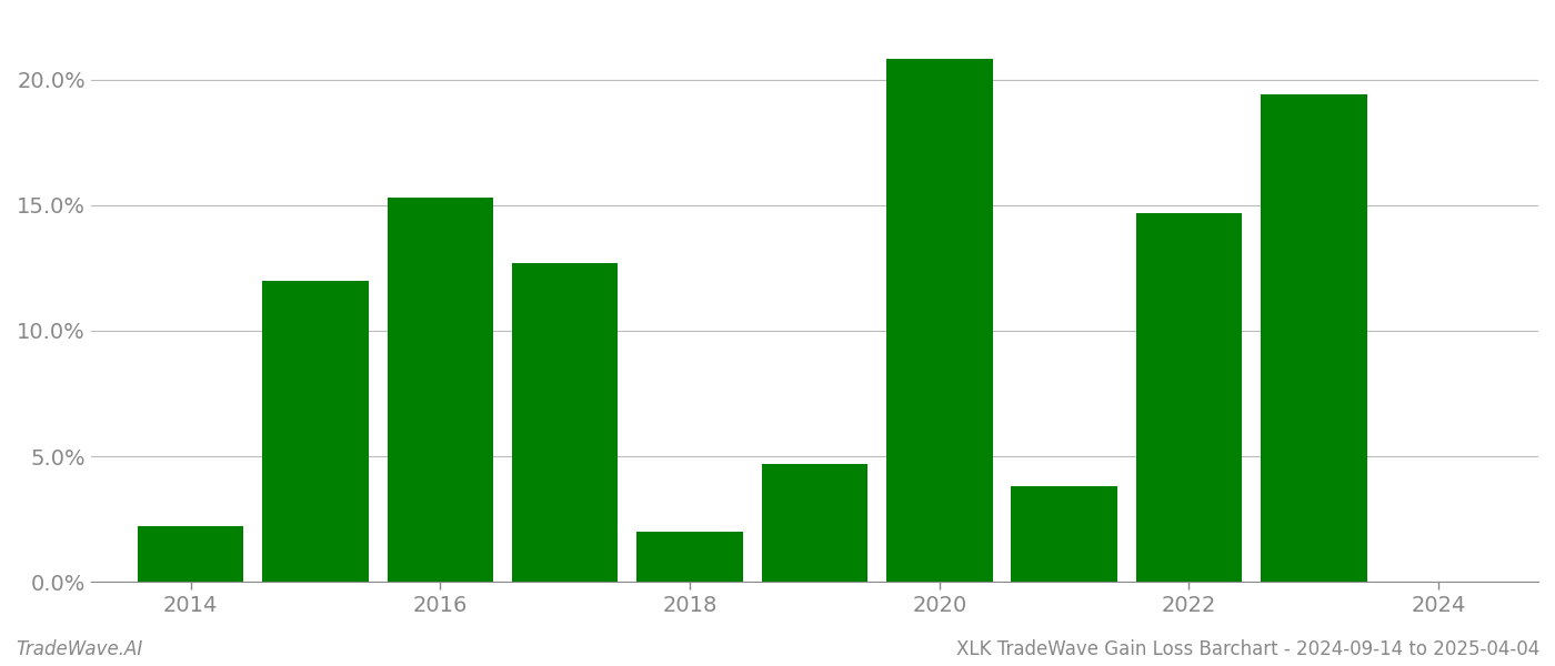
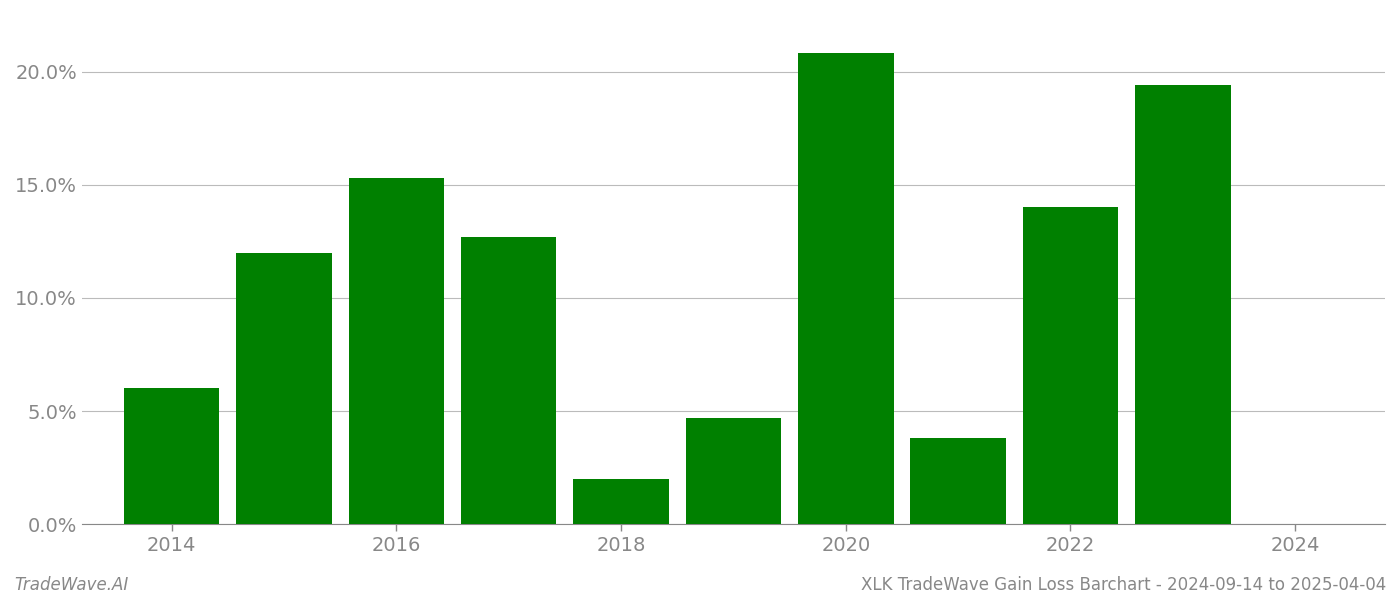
2014: 2.2% -> 6.0%
2022: 14.7% -> 14.0%
